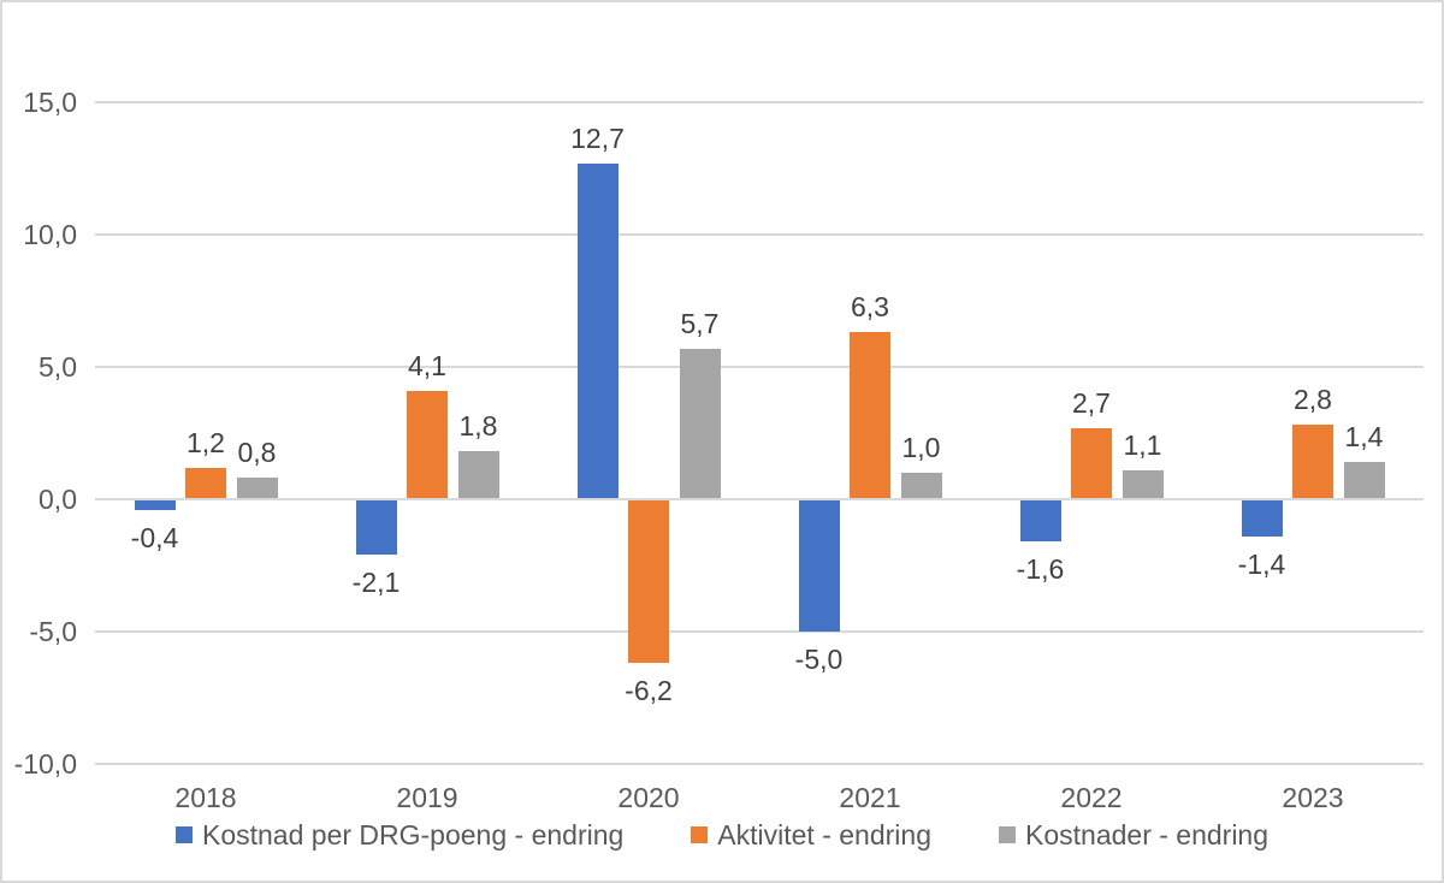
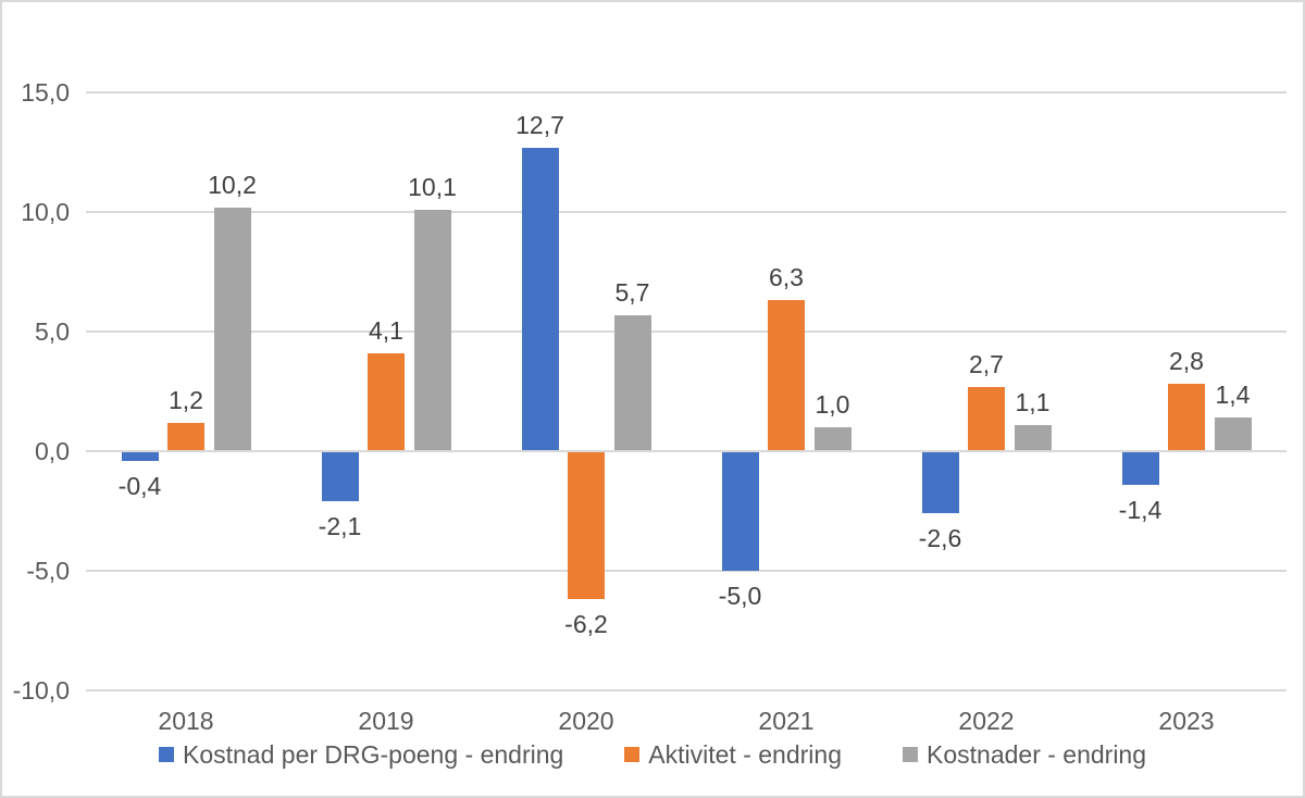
Kostnader - endring/2018: 0,8 -> 10,2
Kostnader - endring/2019: 1,8 -> 10,1
Kostnad per DRG-poeng - endring/2022: -1,6 -> -2,6
